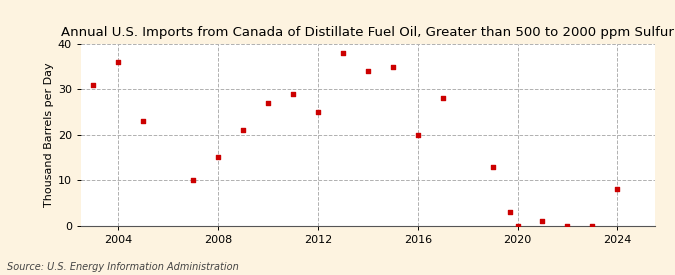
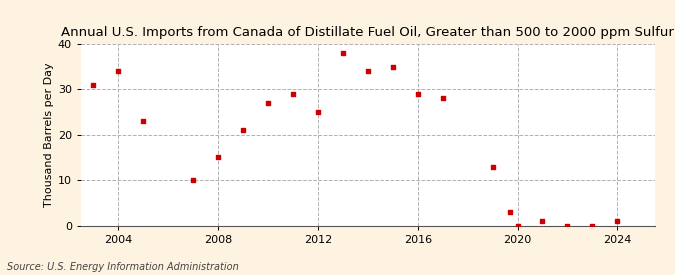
2004: 36 -> 34
2016: 20 -> 29
2024: 8 -> 1
